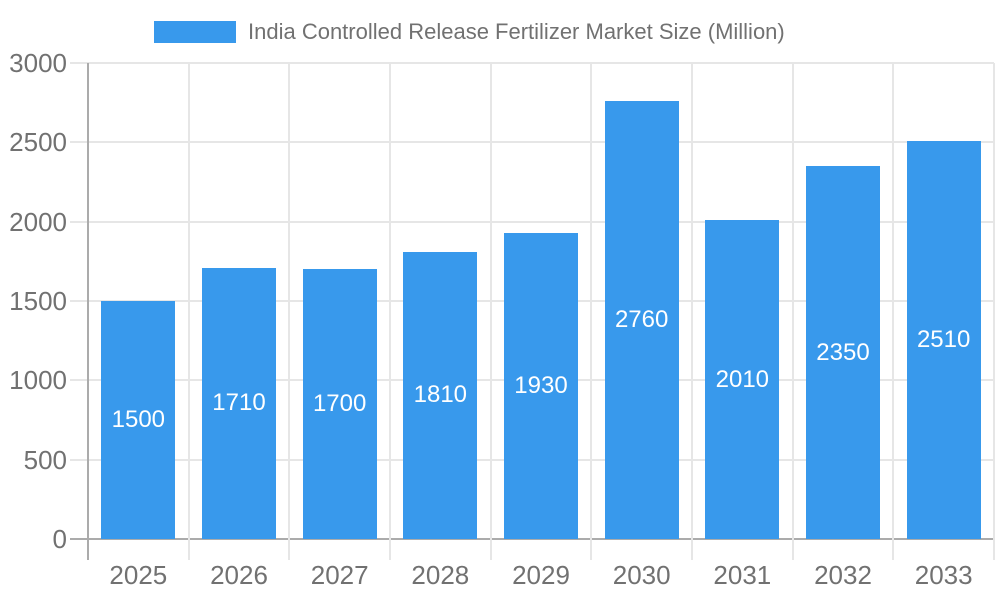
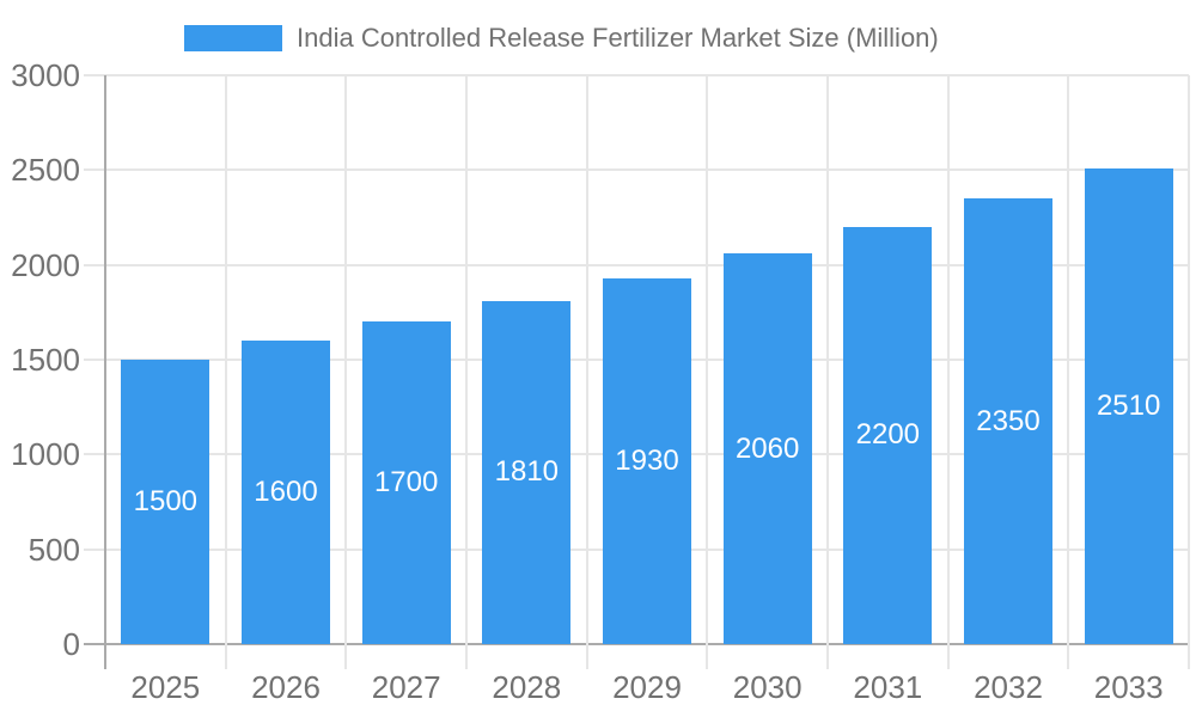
2026: 1710 -> 1600
2030: 2760 -> 2060
2031: 2010 -> 2200
